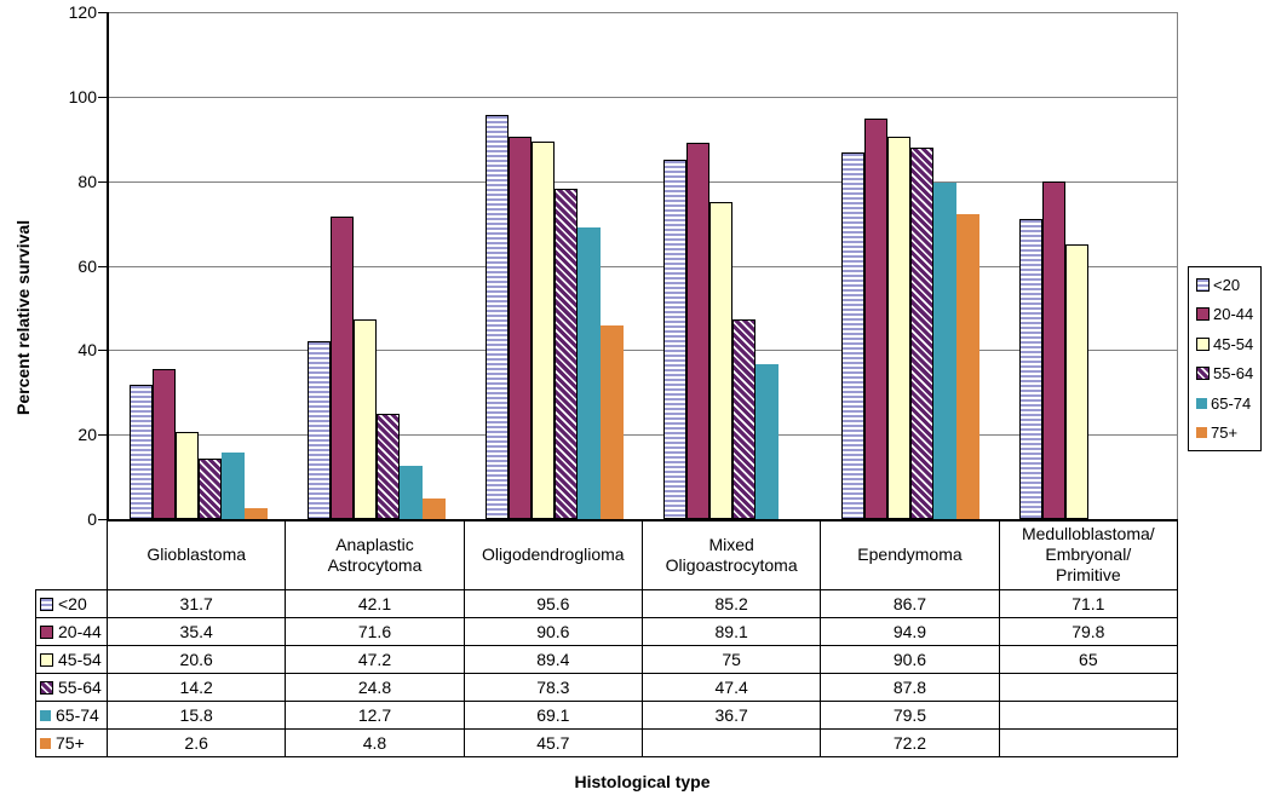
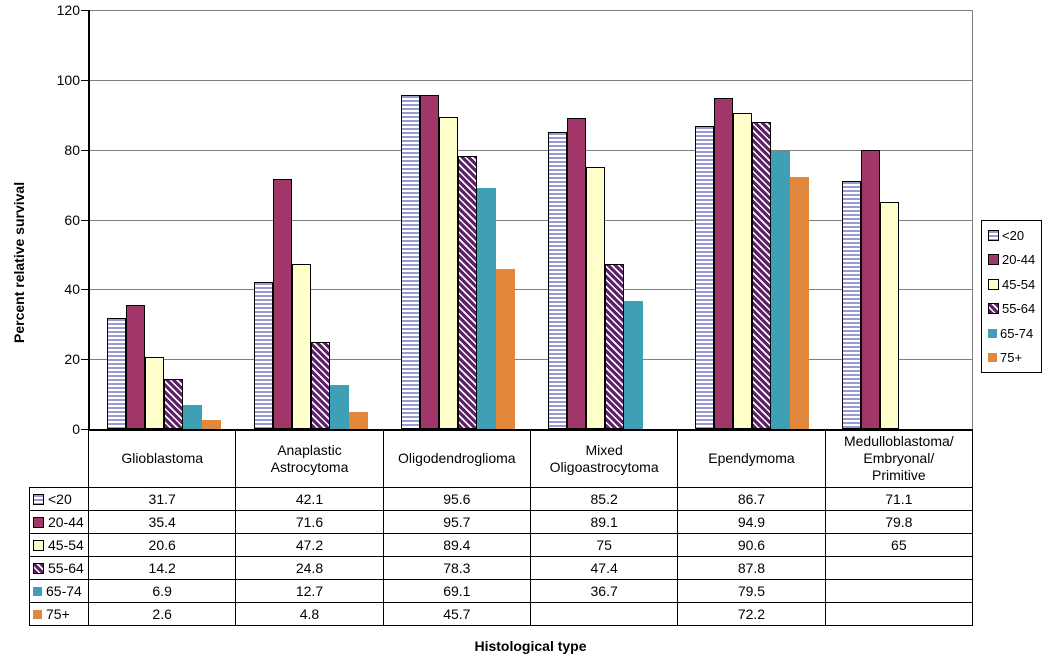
65-74/Glioblastoma: 15.8 -> 6.9
20-44/Oligodendroglioma: 90.6 -> 95.7
